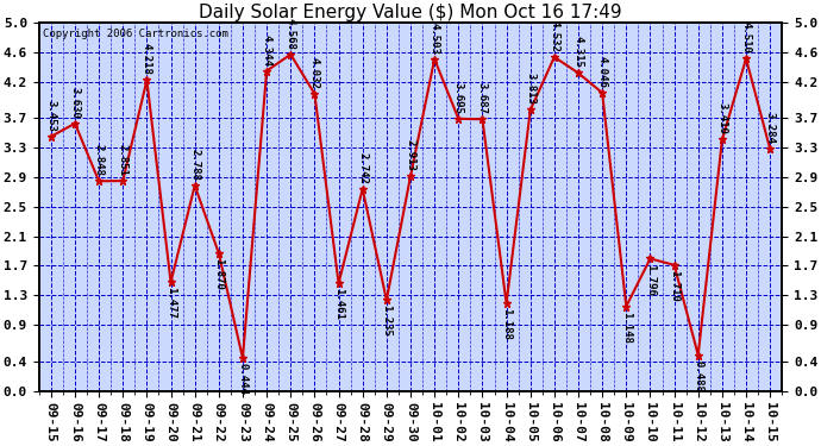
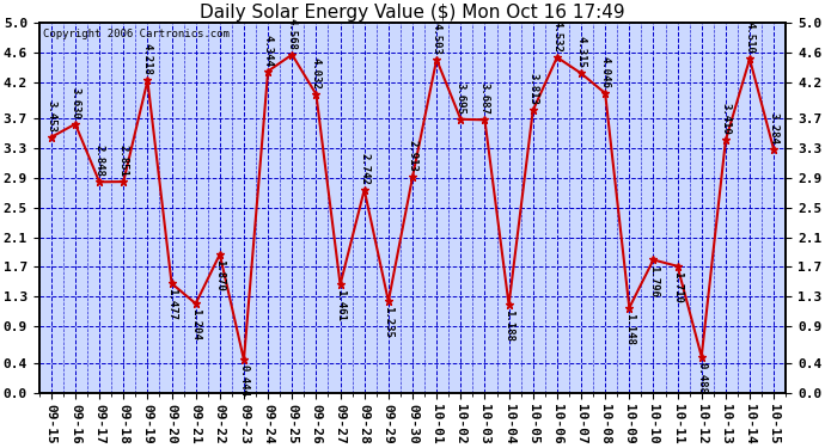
09-21: 2.788 -> 1.204
